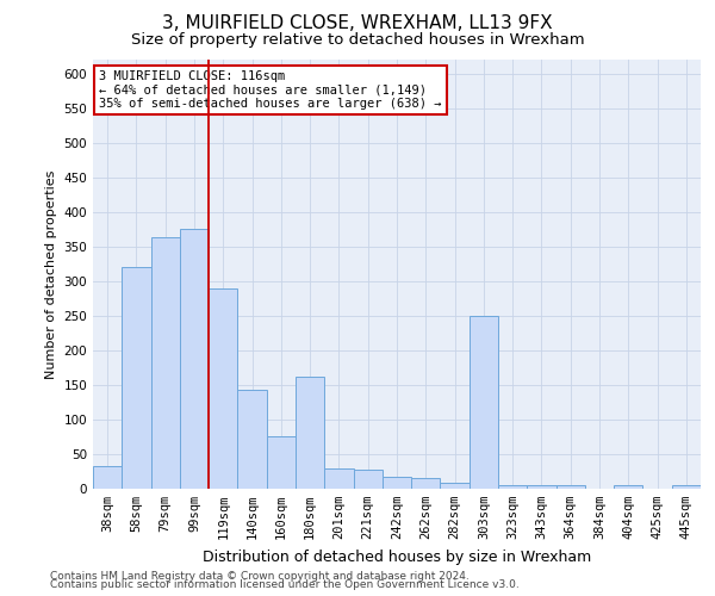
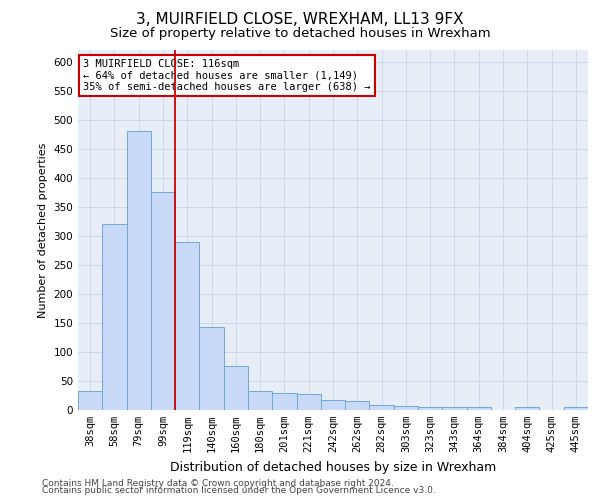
79sqm: 364 -> 480
180sqm: 162 -> 32
303sqm: 250 -> 7
